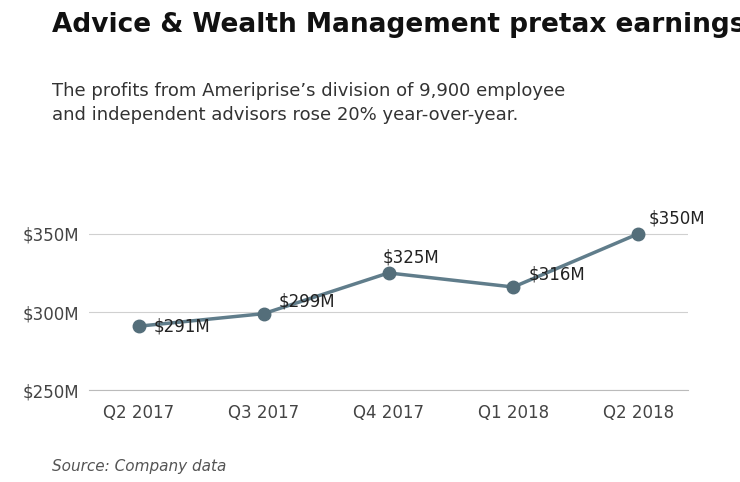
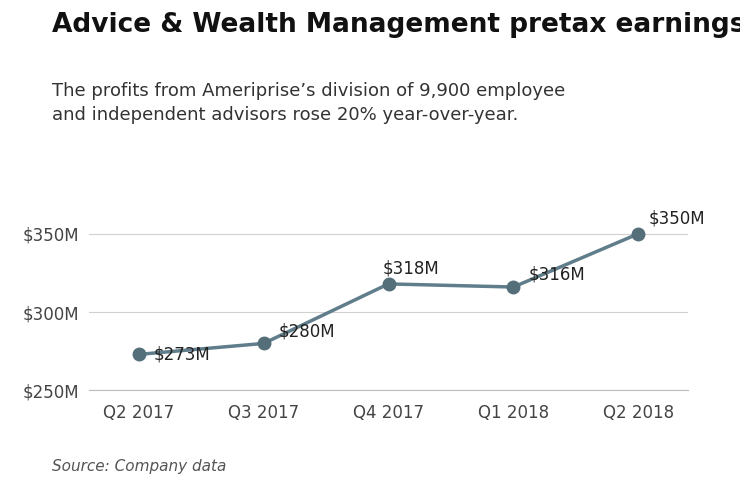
Q2 2017: $291M -> $273M
Q3 2017: $299M -> $280M
Q4 2017: $325M -> $318M
